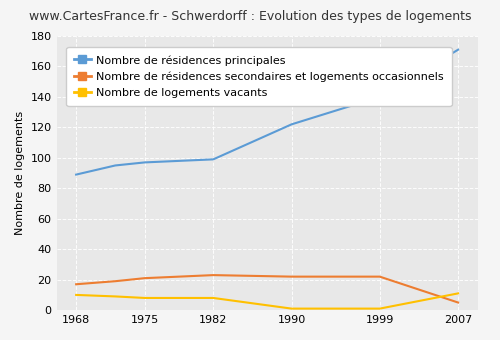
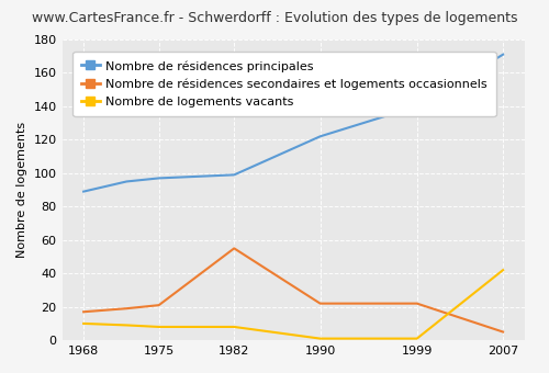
Nombre de résidences secondaires et logements occasionnels/1982: 23 -> 55
Nombre de logements vacants/2007: 11 -> 42
